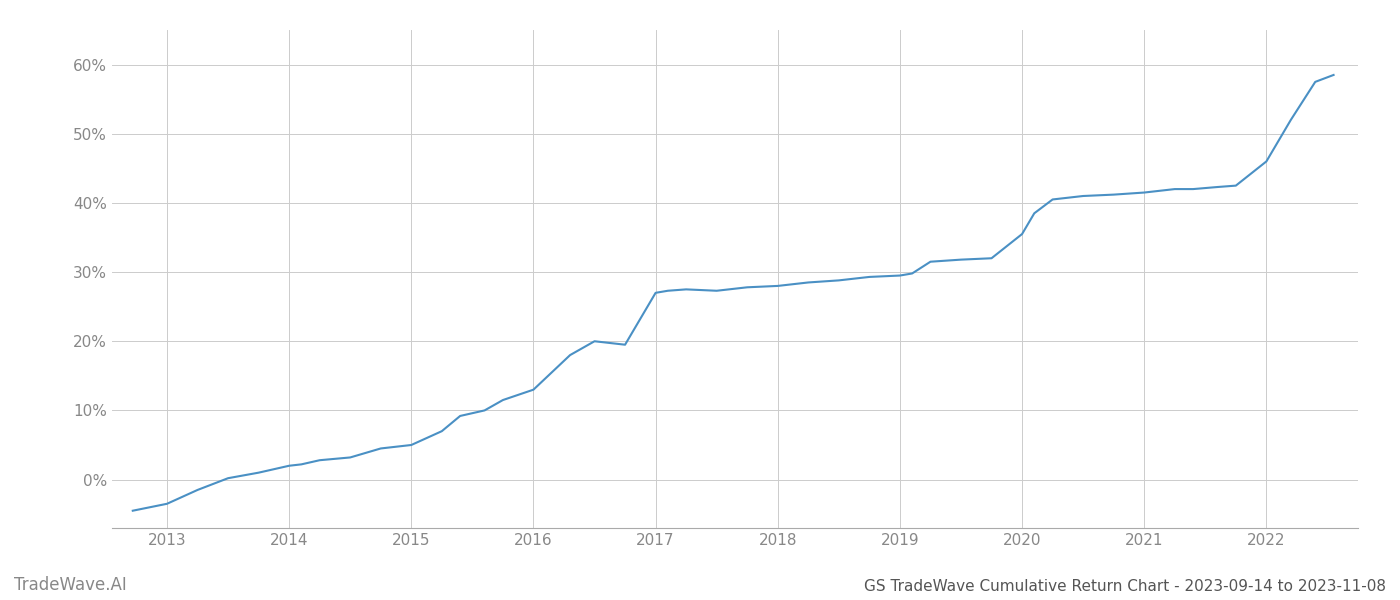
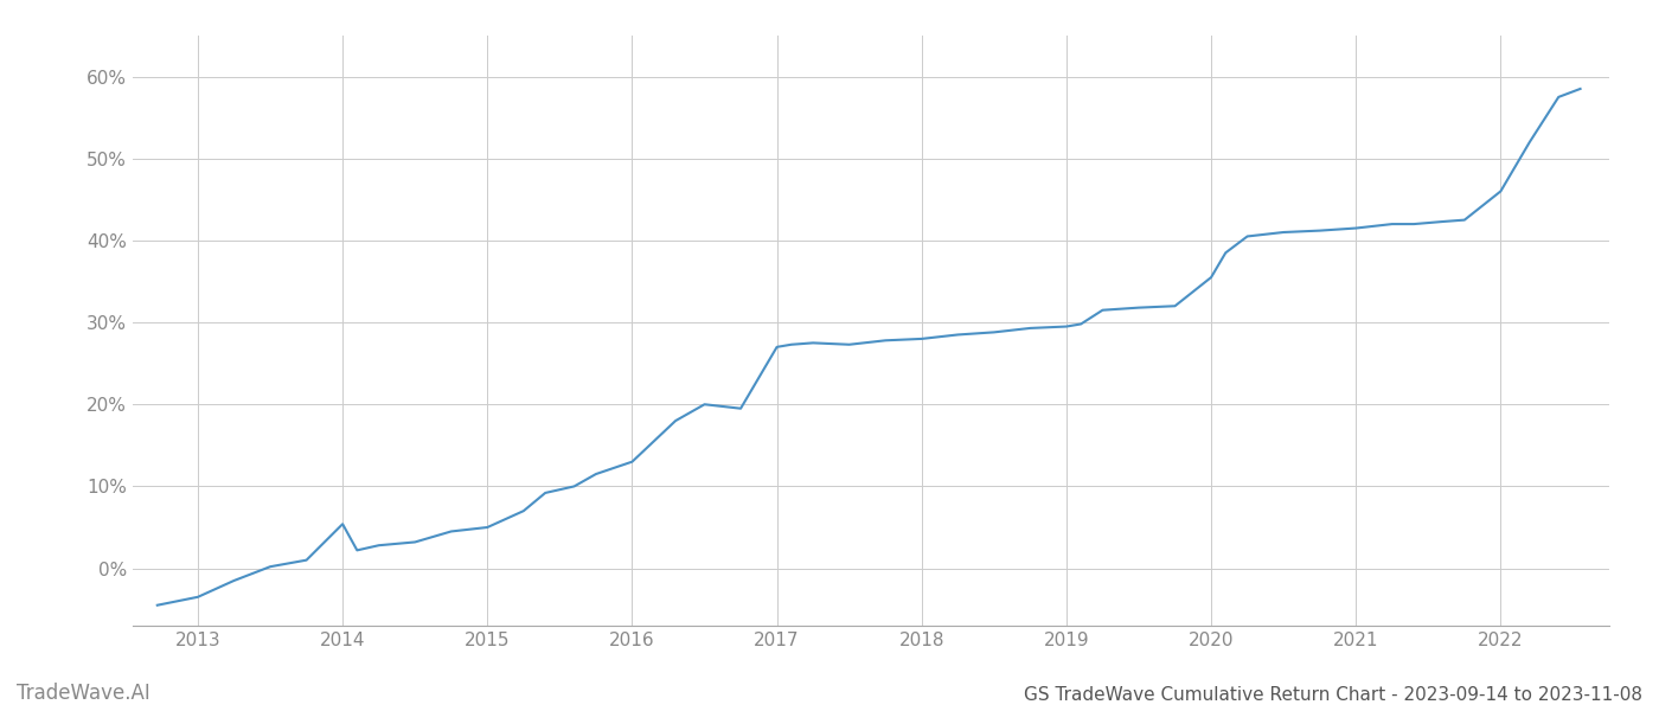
2014: 2.0% -> 5.4%
